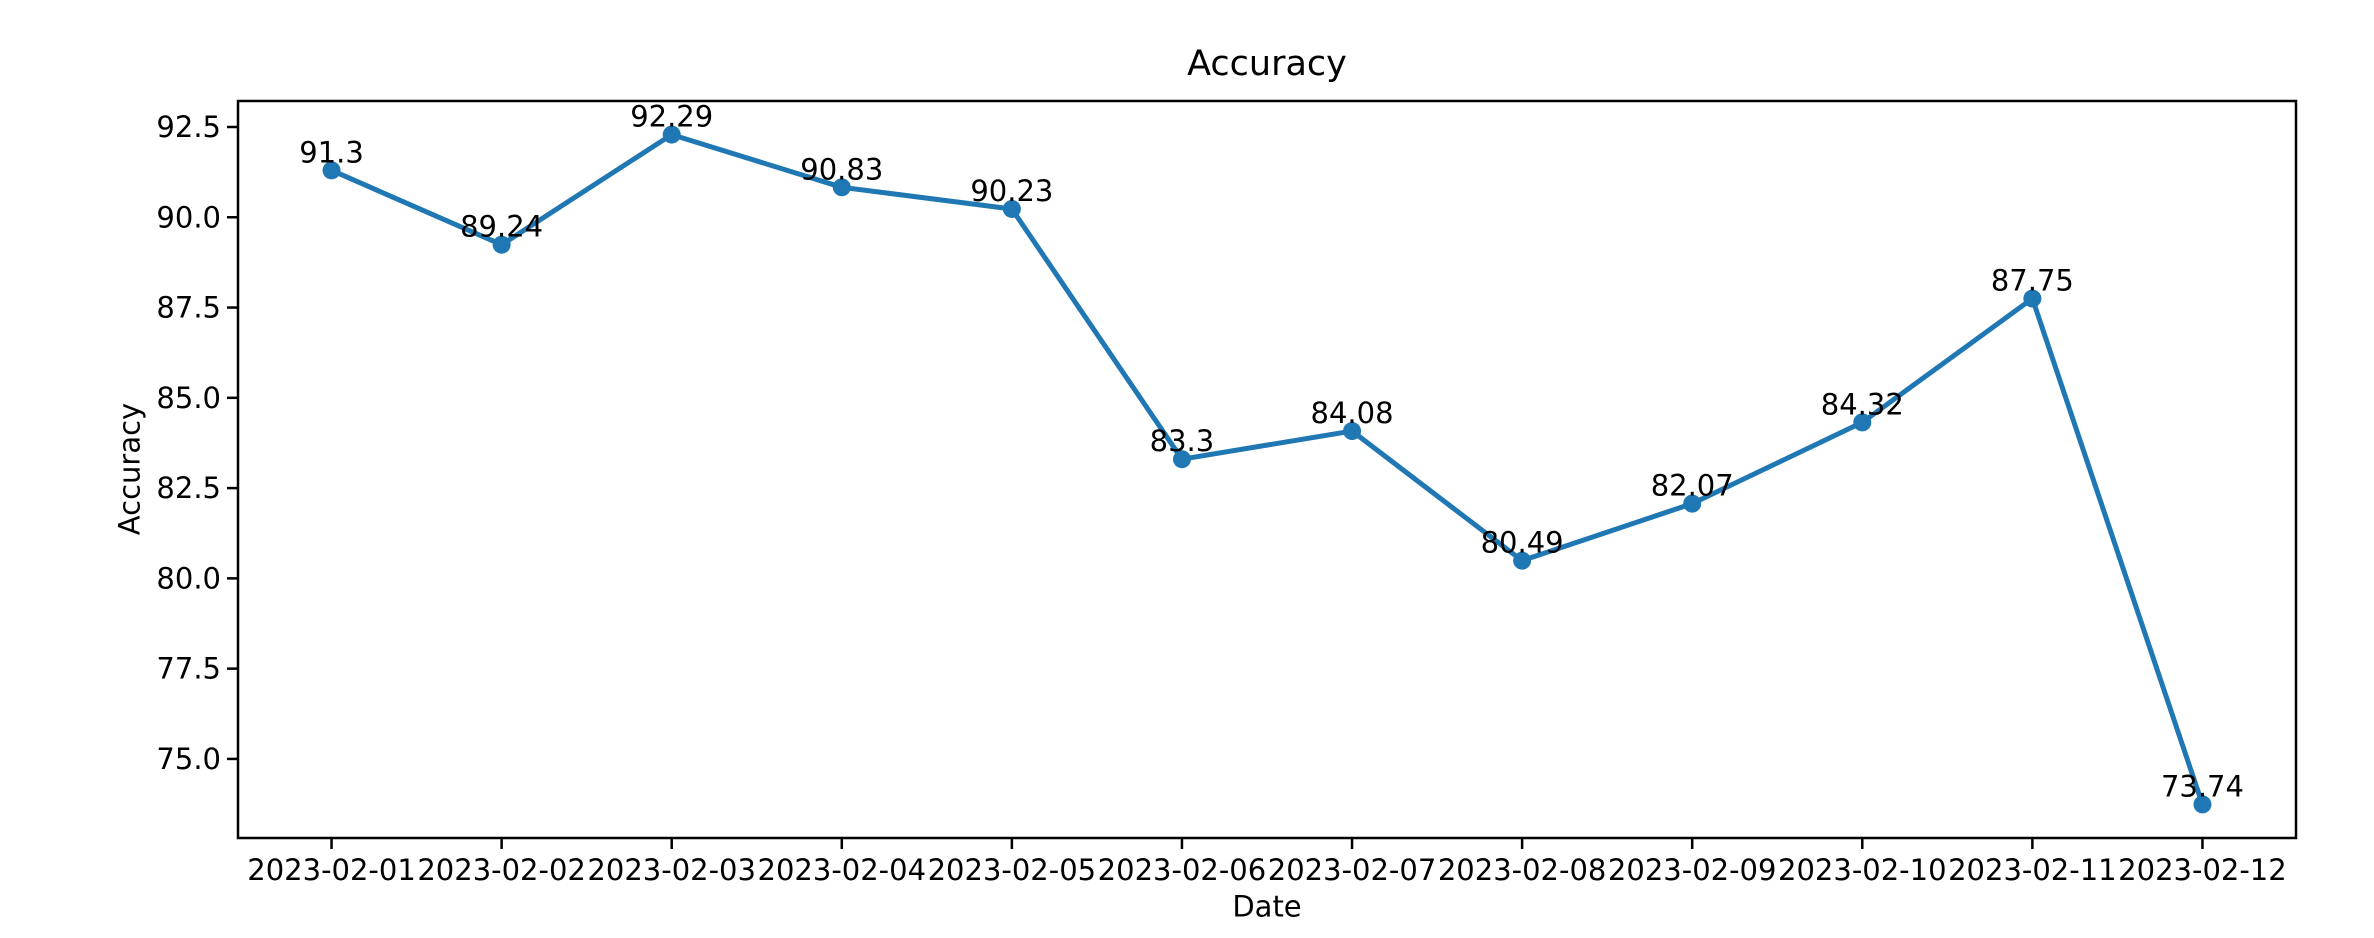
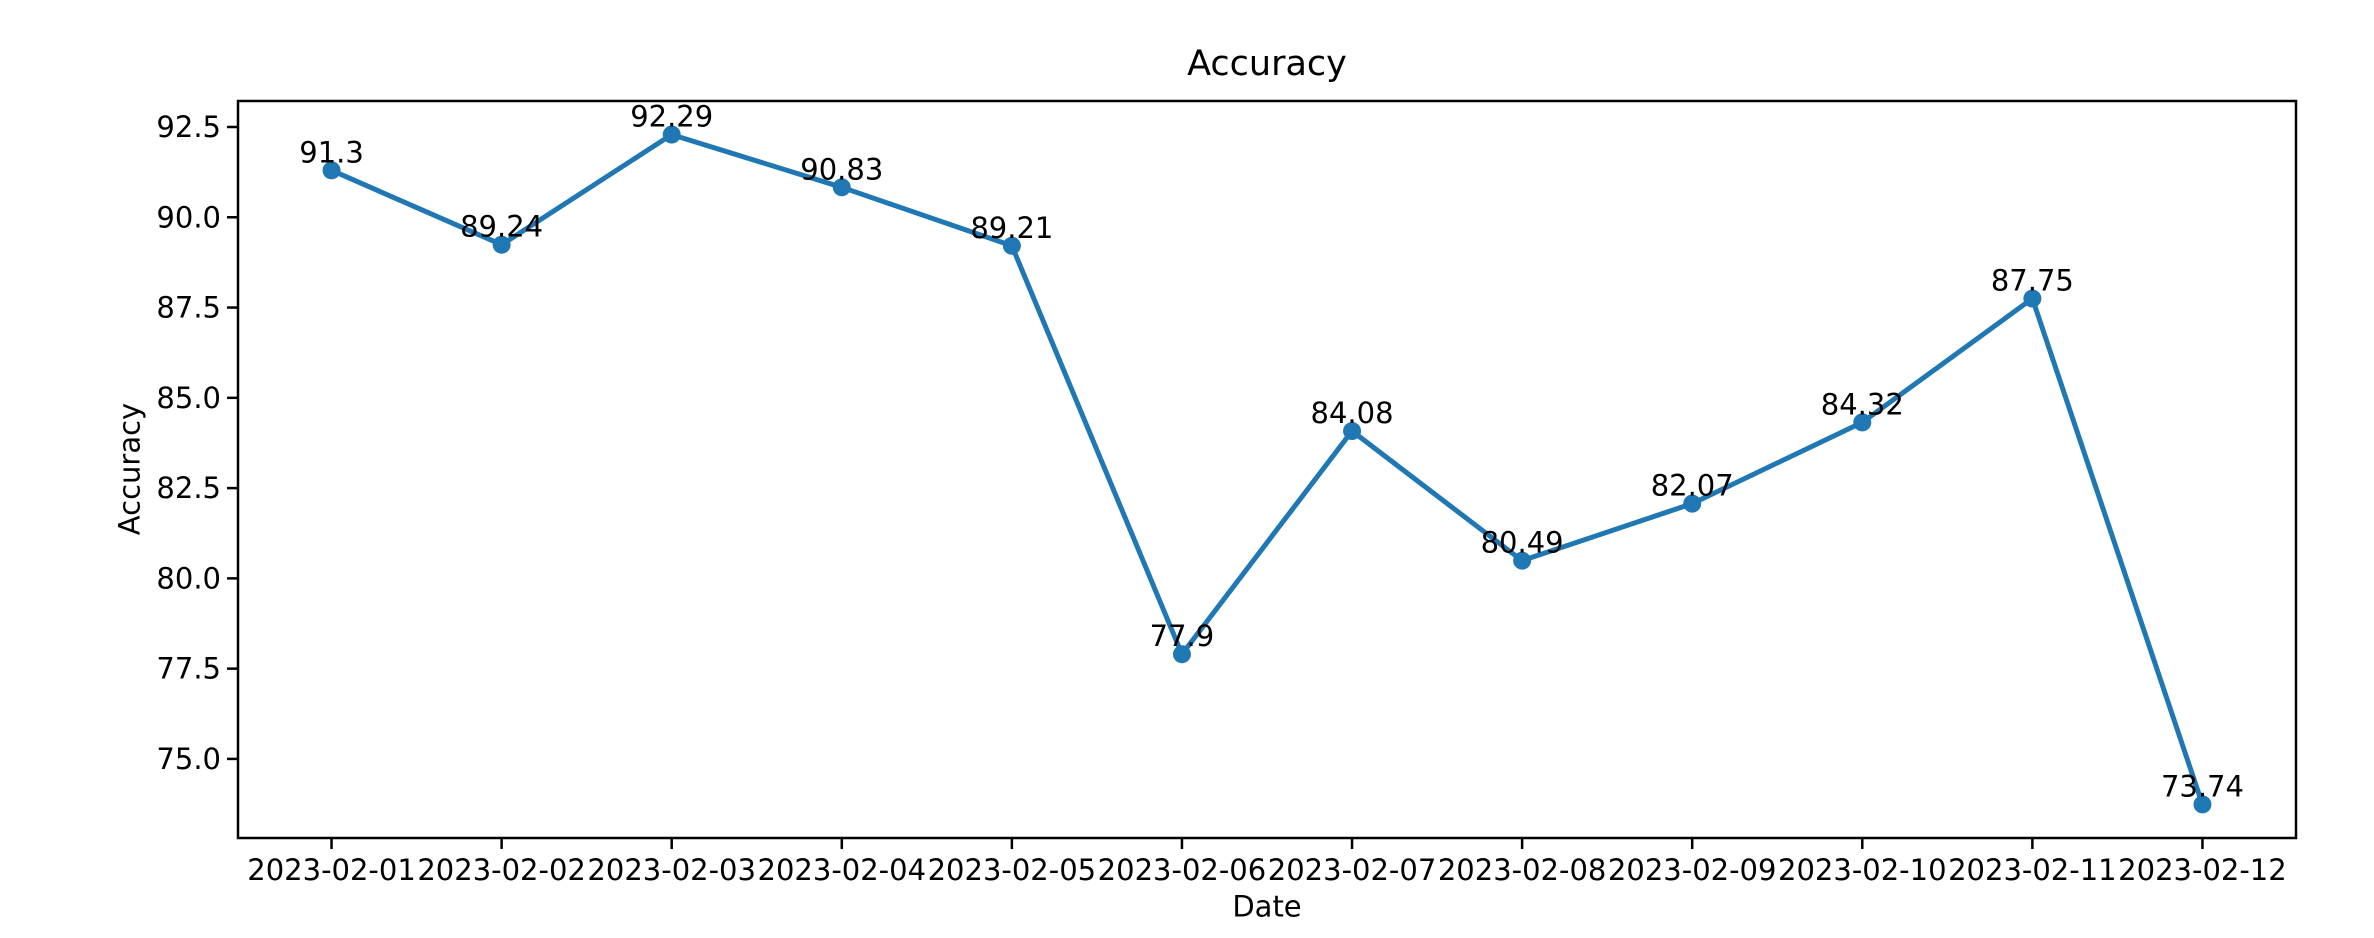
2023-02-05: 90.23 -> 89.21
2023-02-06: 83.3 -> 77.9
